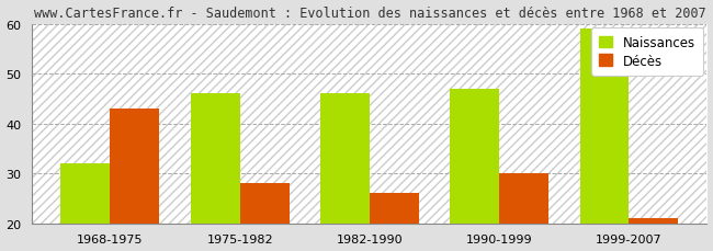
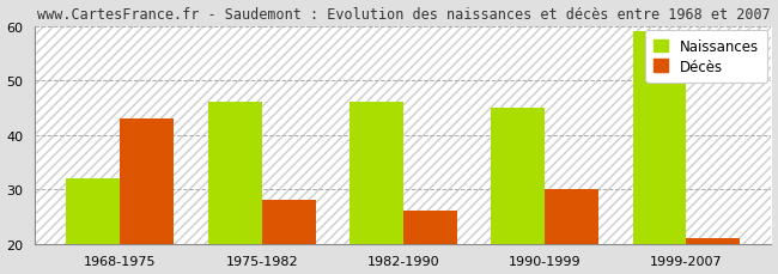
Naissances/1990-1999: 47 -> 45
